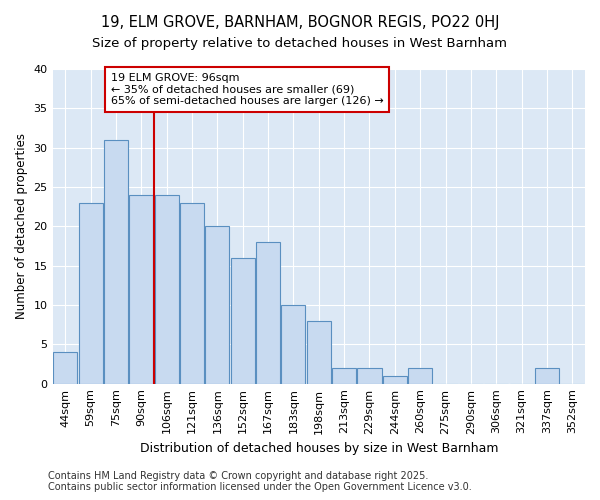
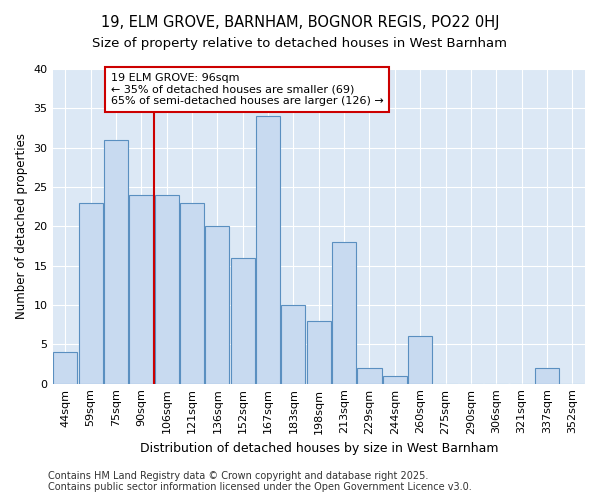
167sqm: 18 -> 34
213sqm: 2 -> 18
260sqm: 2 -> 6
